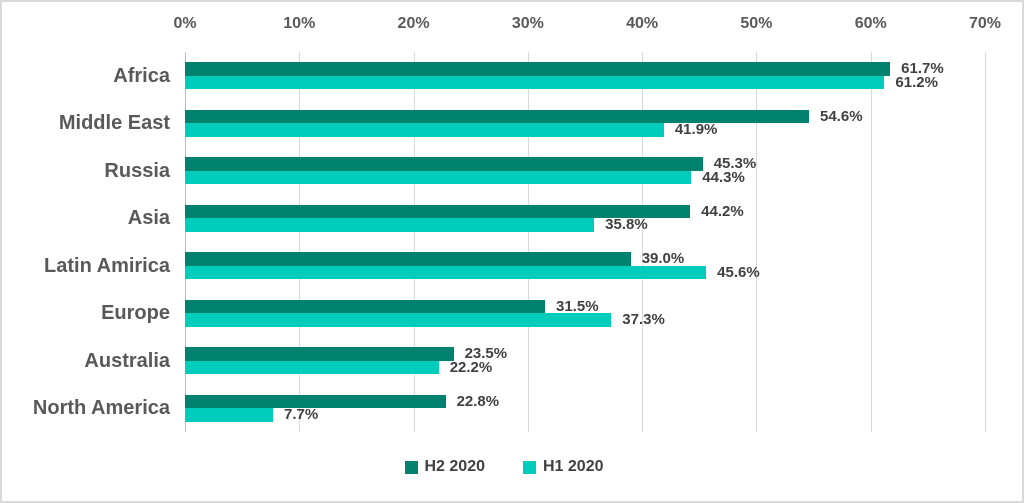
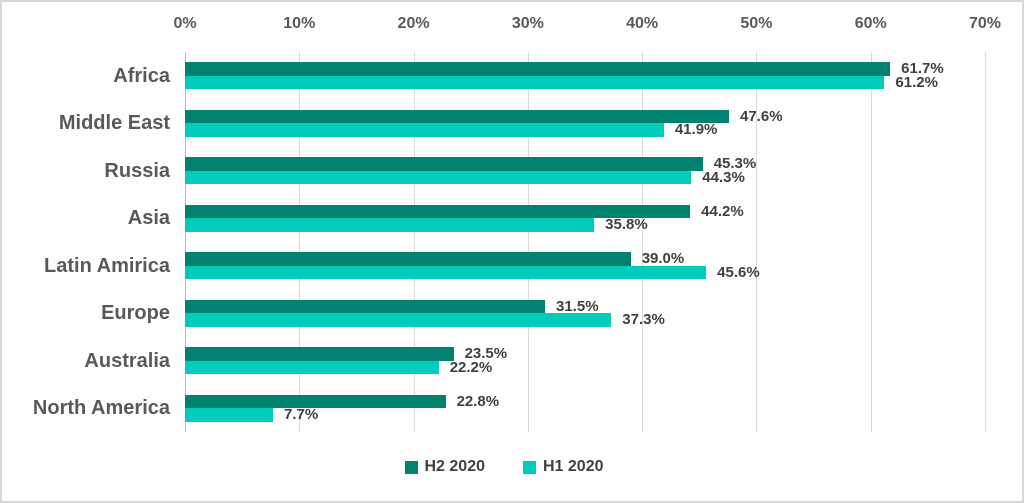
H2 2020/Middle East: 54.6% -> 47.6%
